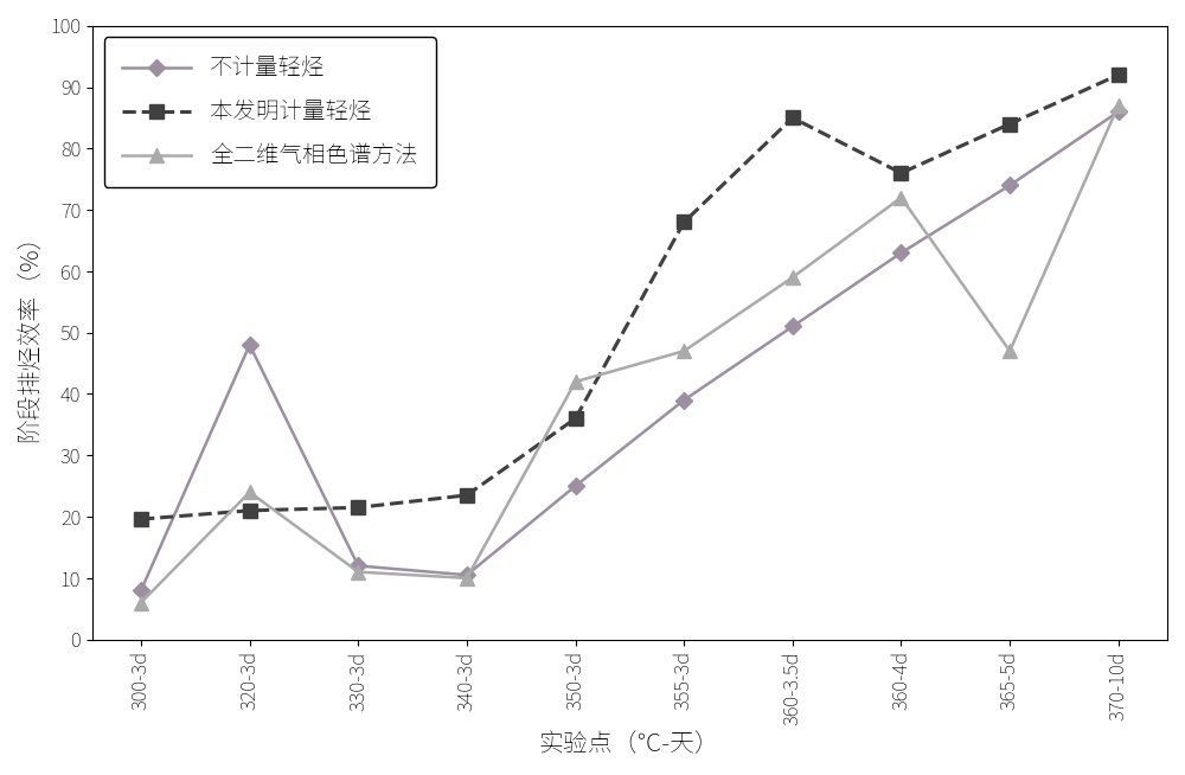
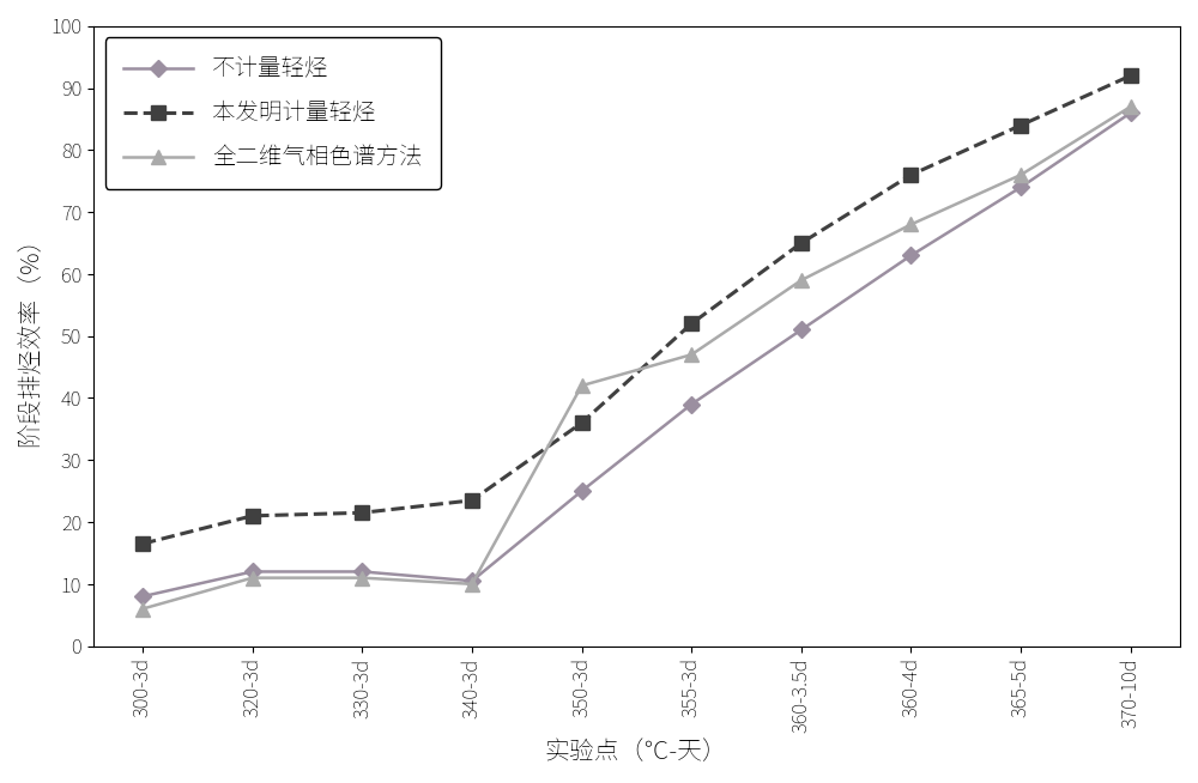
本发明计量轻烃/300-3d: 19.6 -> 16.5
不计量轻烃/320-3d: 48.0 -> 12.0
全二维气相色谱方法/320-3d: 24 -> 11
本发明计量轻烃/355-3d: 68.0 -> 52.0
本发明计量轻烃/360-3.5d: 85.0 -> 65.0
全二维气相色谱方法/360-4d: 72 -> 68
全二维气相色谱方法/365-5d: 47 -> 76
